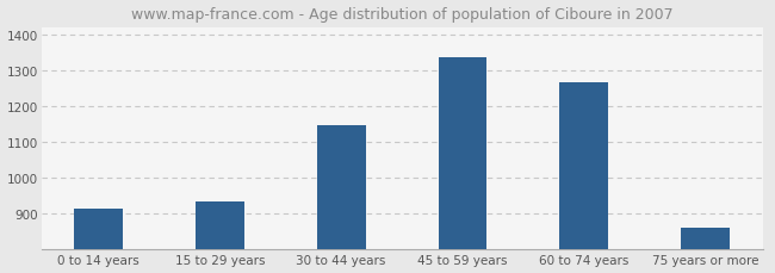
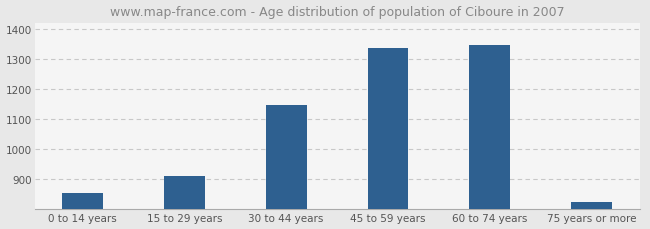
0 to 14 years: 915 -> 855
15 to 29 years: 935 -> 910
60 to 74 years: 1265 -> 1345
75 years or more: 860 -> 825
